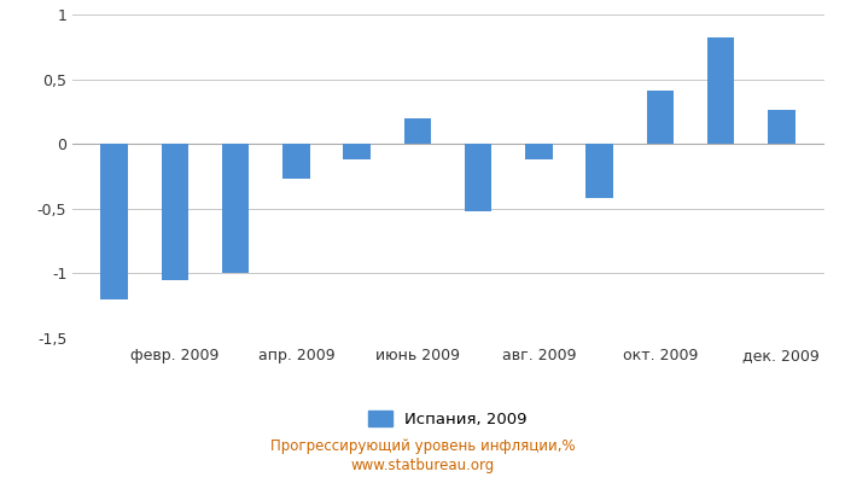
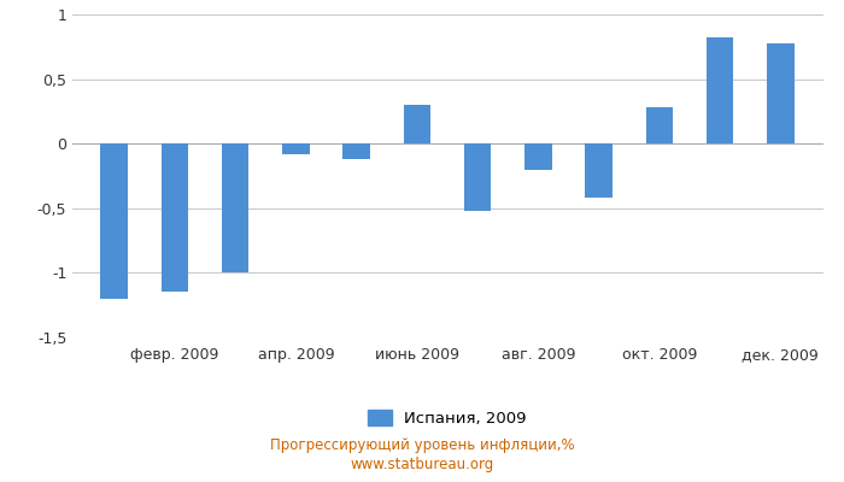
февр. 2009: -1,05 -> -1,15
апр. 2009: -0,27 -> -0,08
июнь 2009: 0,20 -> 0,30
авг. 2009: -0,12 -> -0,20
окт. 2009: 0,41 -> 0,28
дек. 2009: 0,26 -> 0,78
